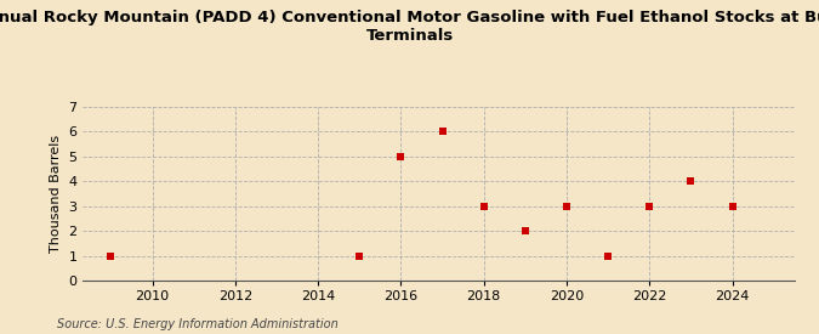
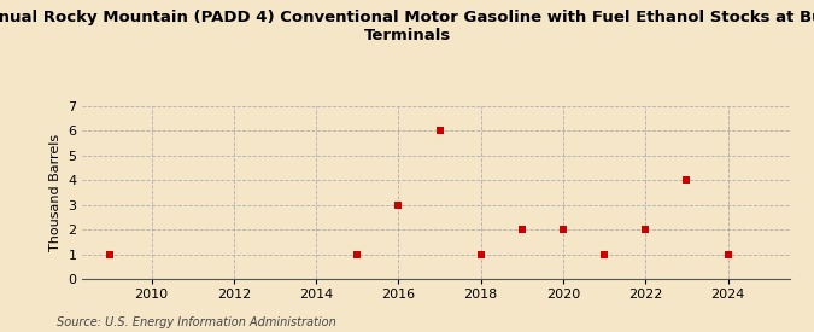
2016: 5 -> 3
2018: 3 -> 1
2020: 3 -> 2
2022: 3 -> 2
2024: 3 -> 1
